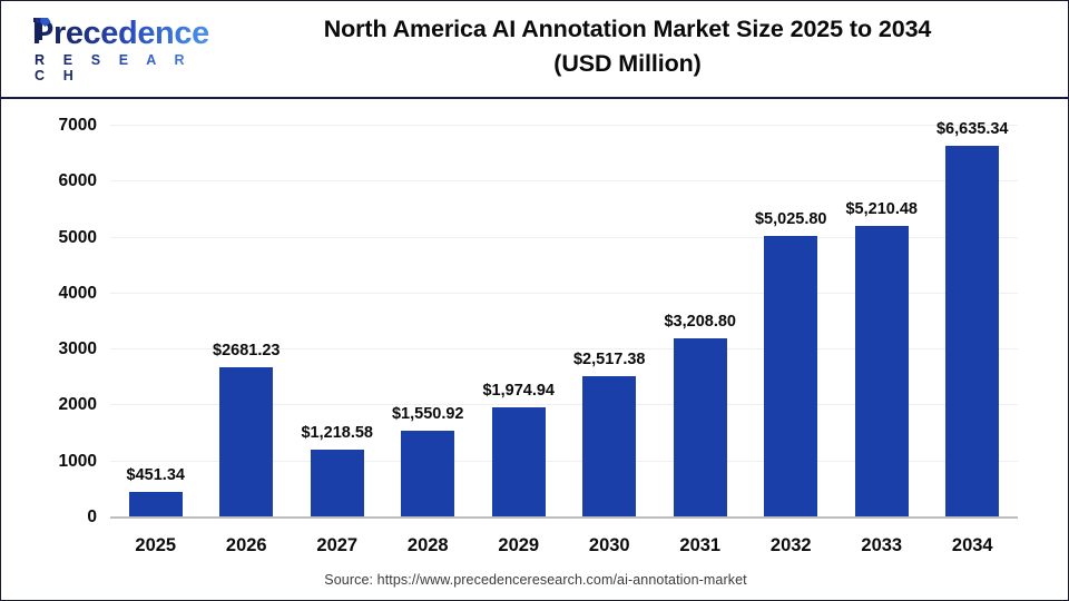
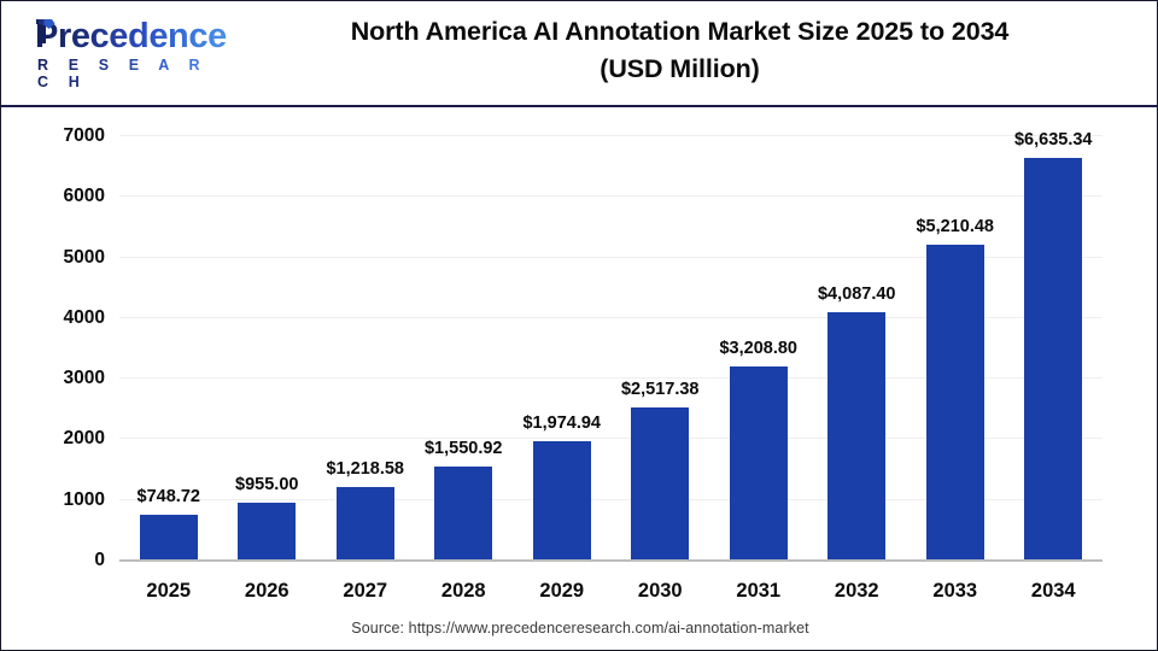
2025: $451.34 -> $748.72
2026: $2681.23 -> $955.00
2032: $5,025.80 -> $4,087.40
